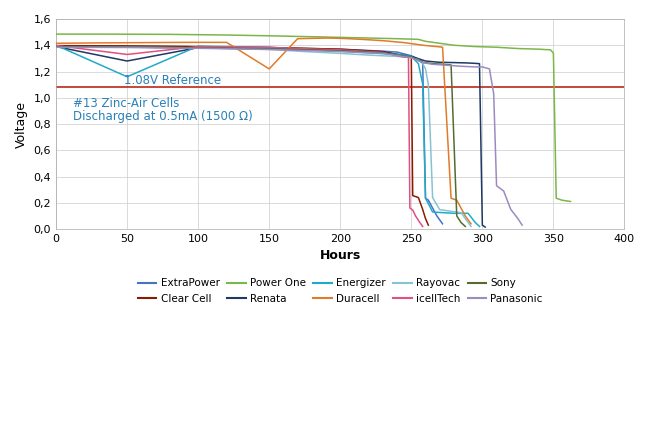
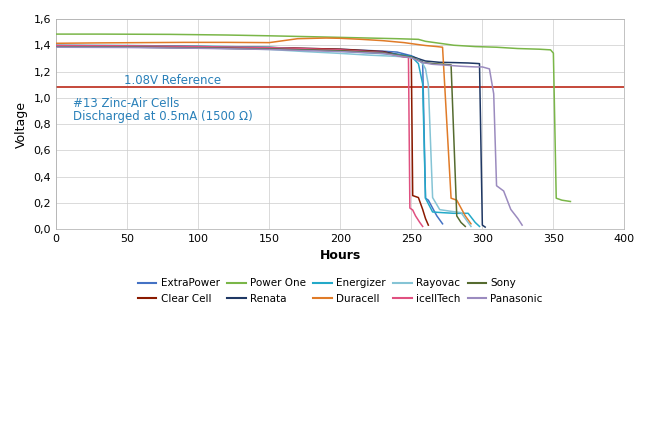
Renata/50: 1,28 -> 1,39
Energizer/50: 1,16 -> 1,40
icellTech/50: 1,33 -> 1,40
Duracell/150: 1,22 -> 1,42
